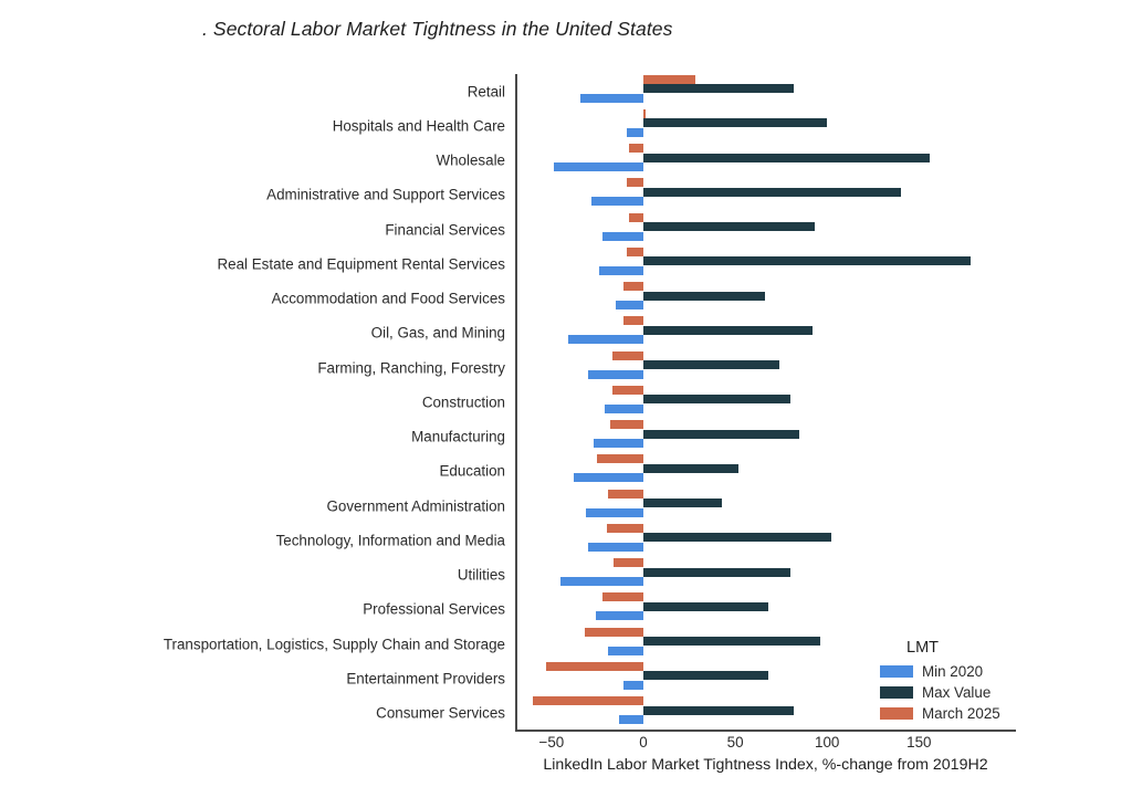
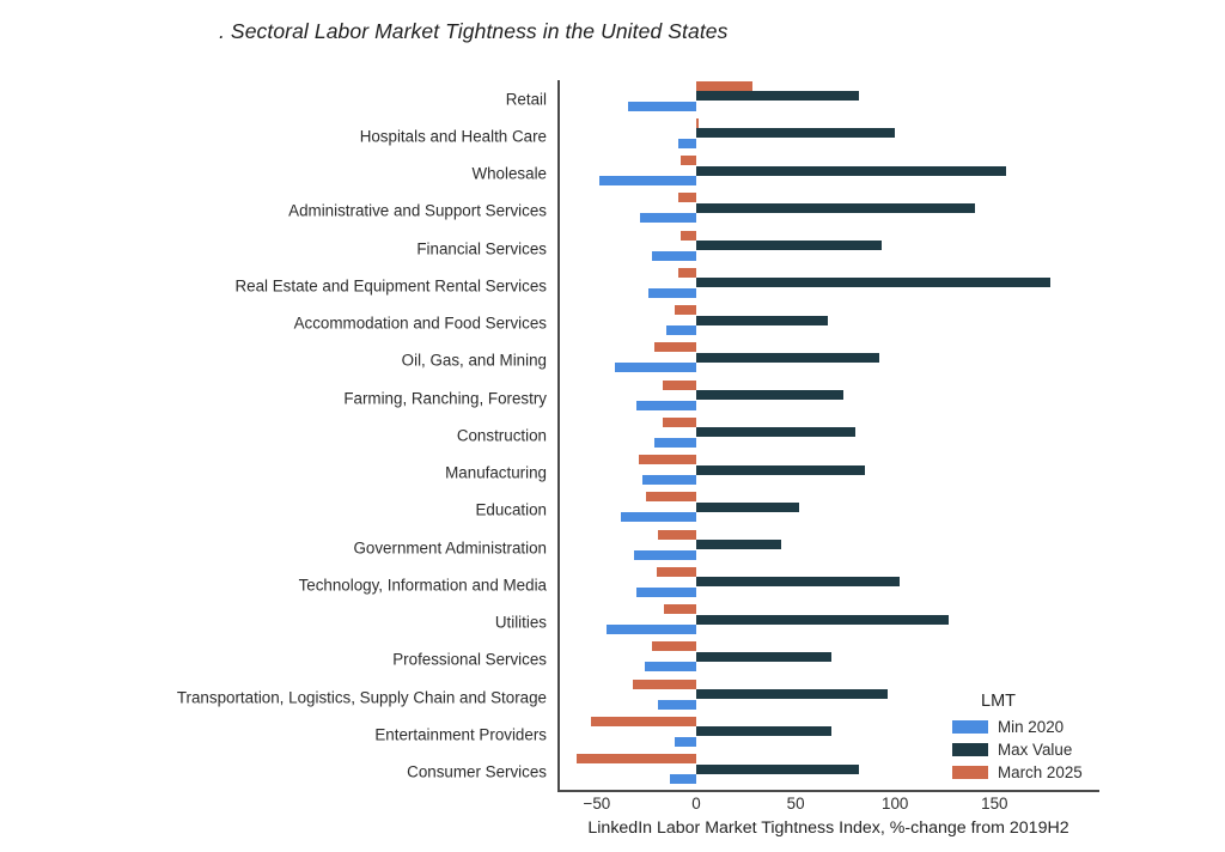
March 2025/Oil, Gas, and Mining: -11 -> -21
March 2025/Manufacturing: -18 -> -29
Max Value/Utilities: 80 -> 127
